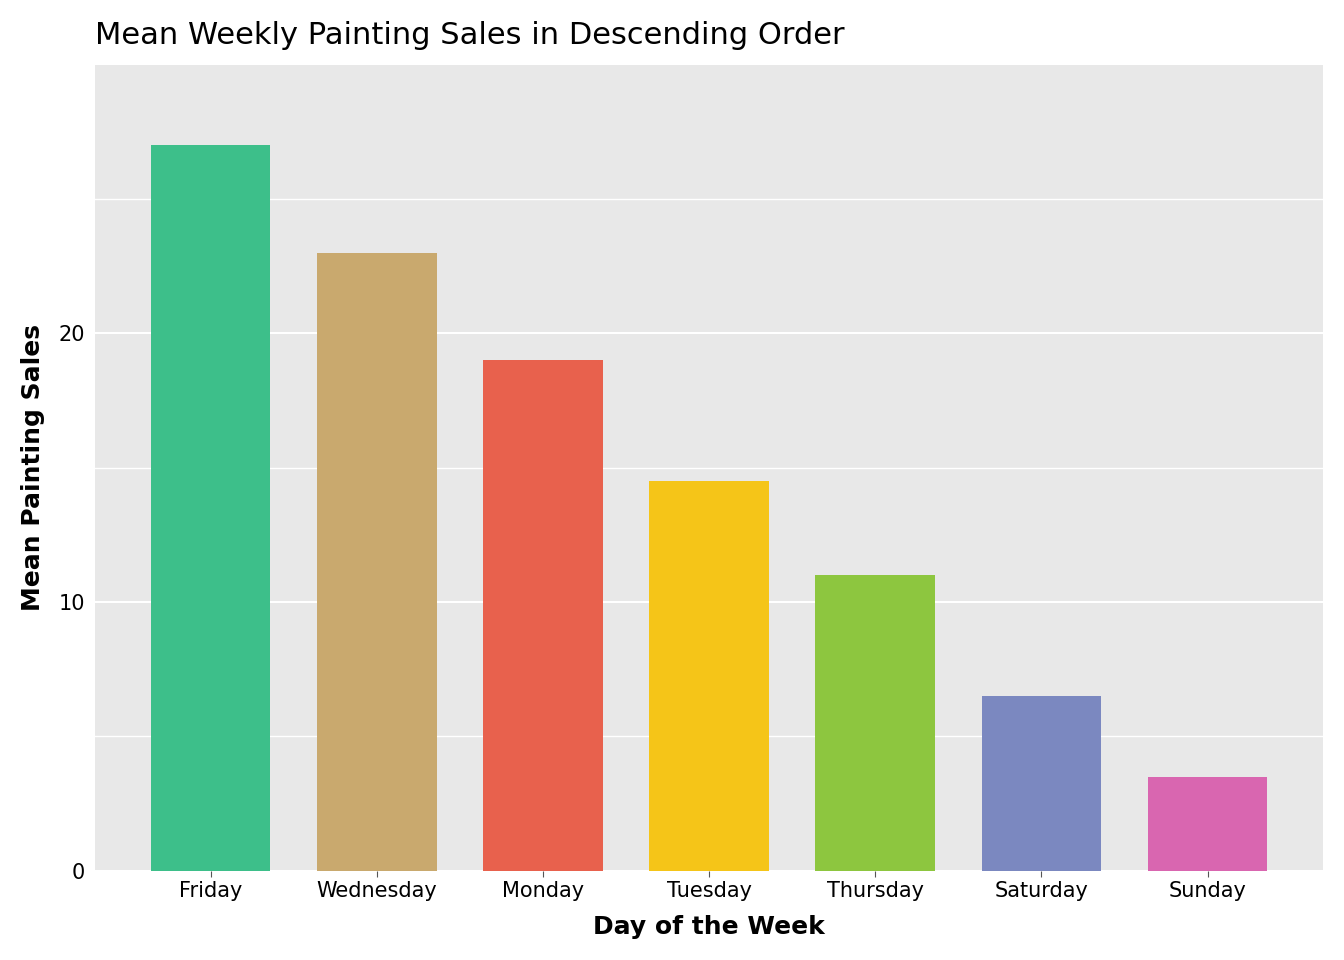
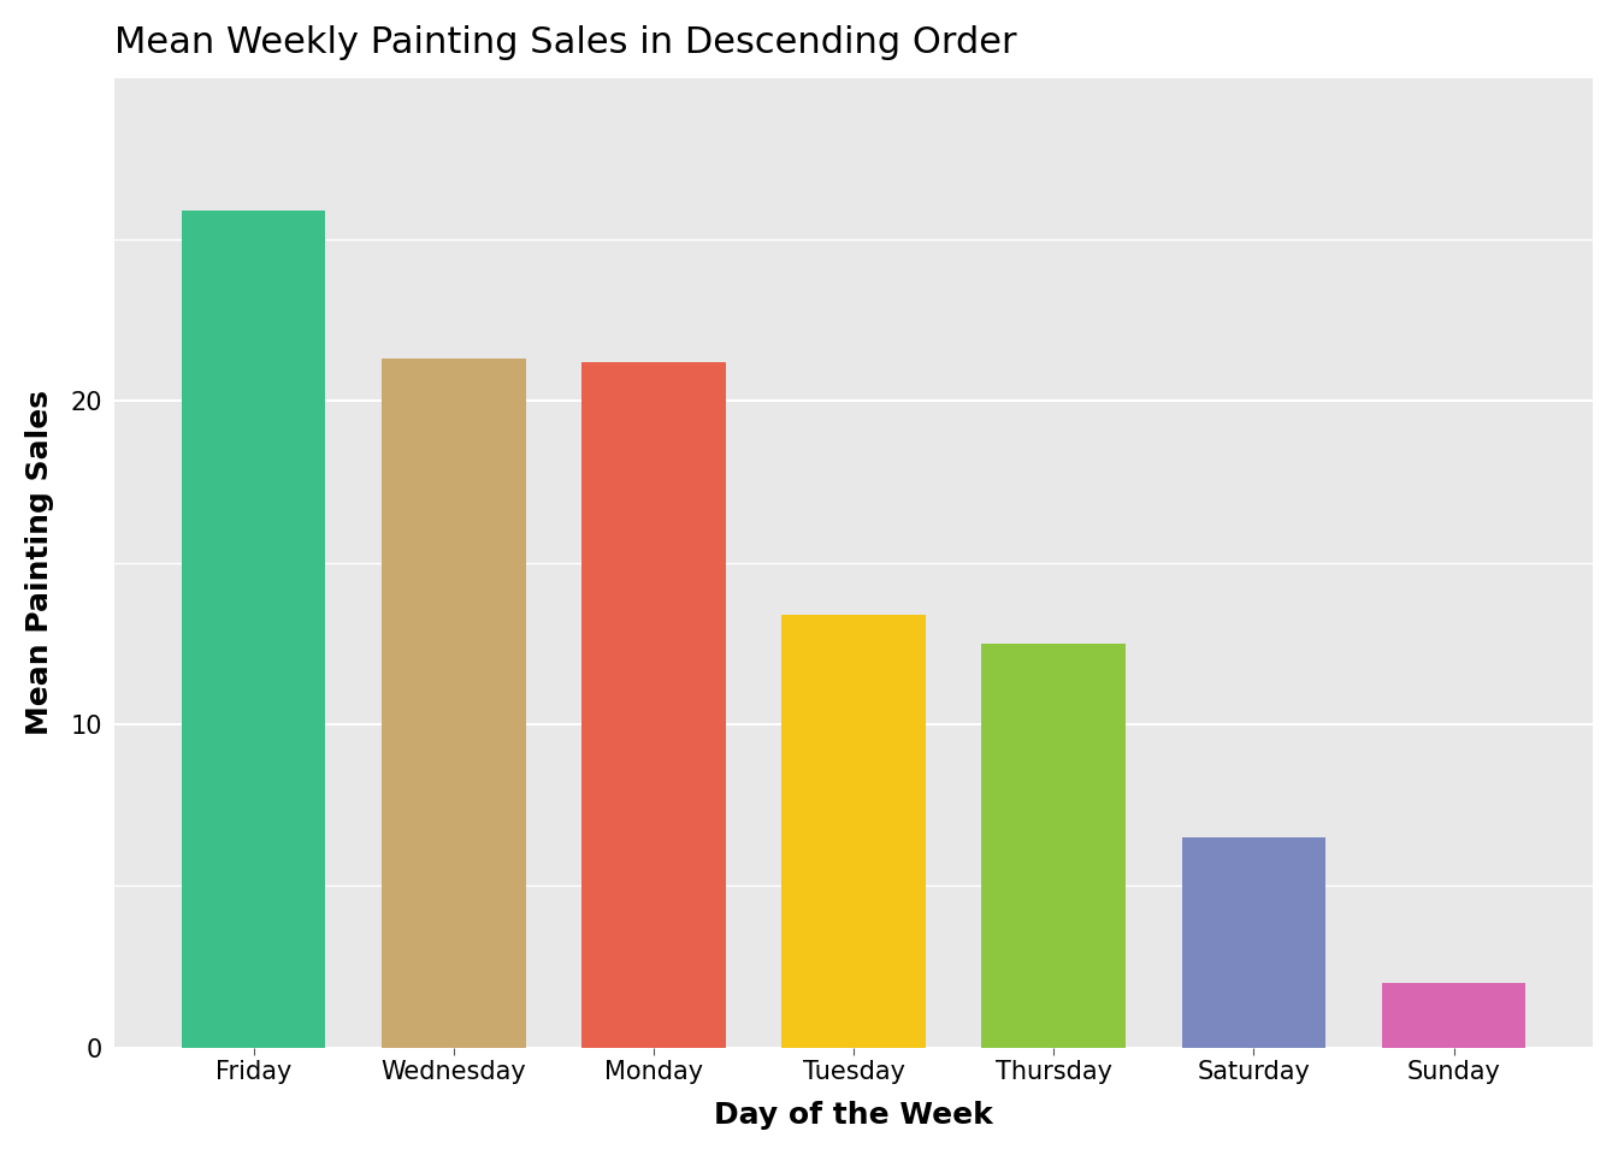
Friday: 27.0 -> 25.9
Wednesday: 23.0 -> 21.3
Monday: 19.0 -> 21.2
Tuesday: 14.5 -> 13.4
Thursday: 11.0 -> 12.5
Sunday: 3.5 -> 2.0
